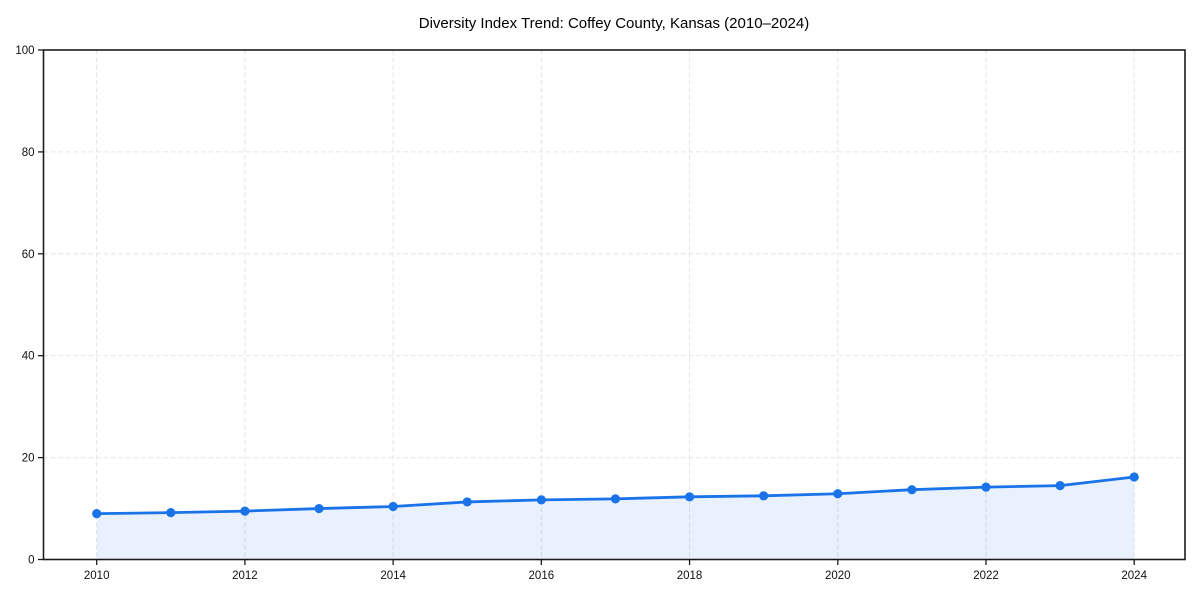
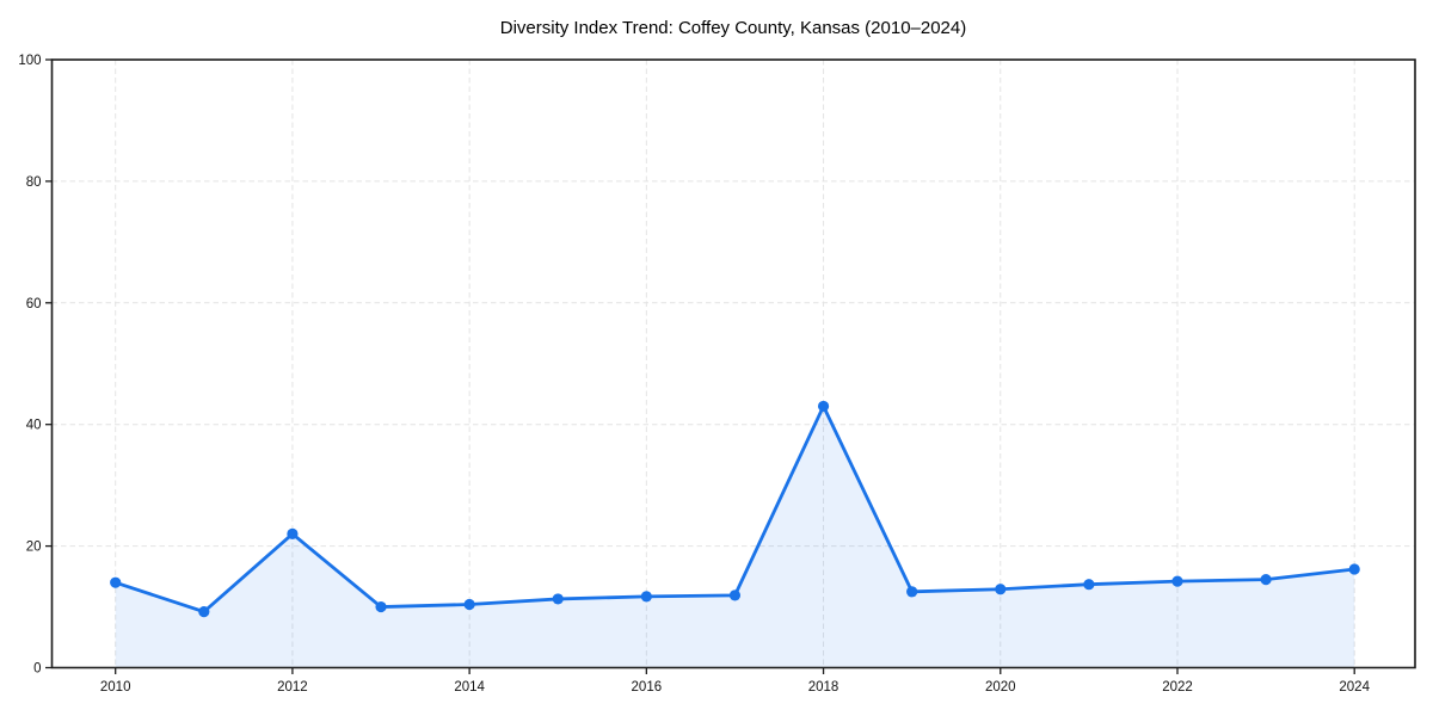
2010: 9 -> 14
2012: 10 -> 22
2018: 12 -> 43
